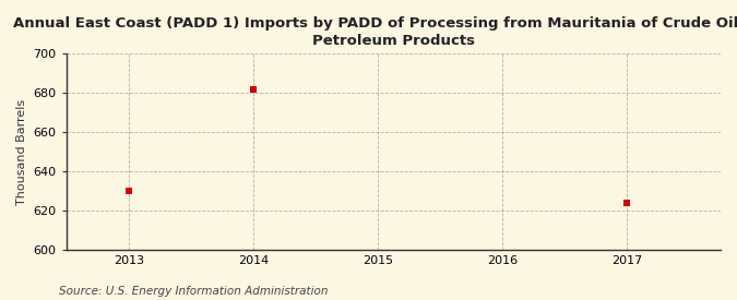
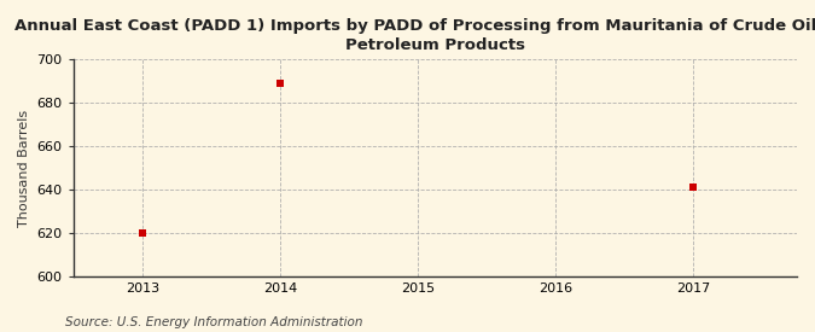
2013: 630 -> 620
2014: 682 -> 689
2017: 624 -> 641
